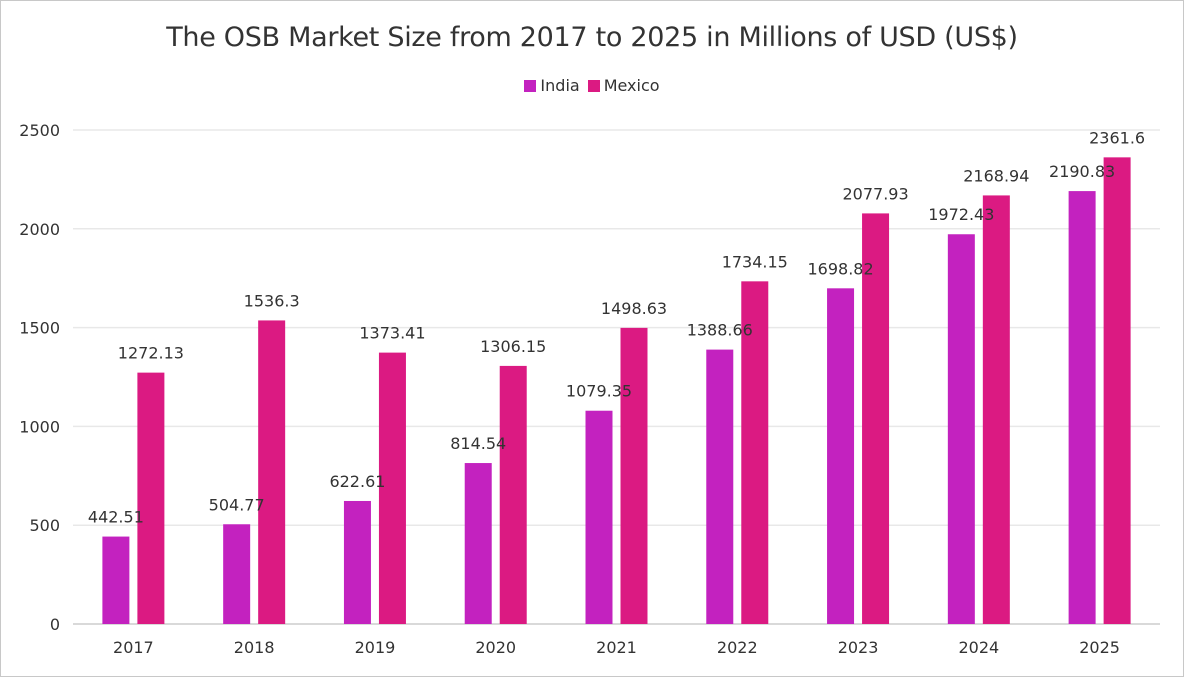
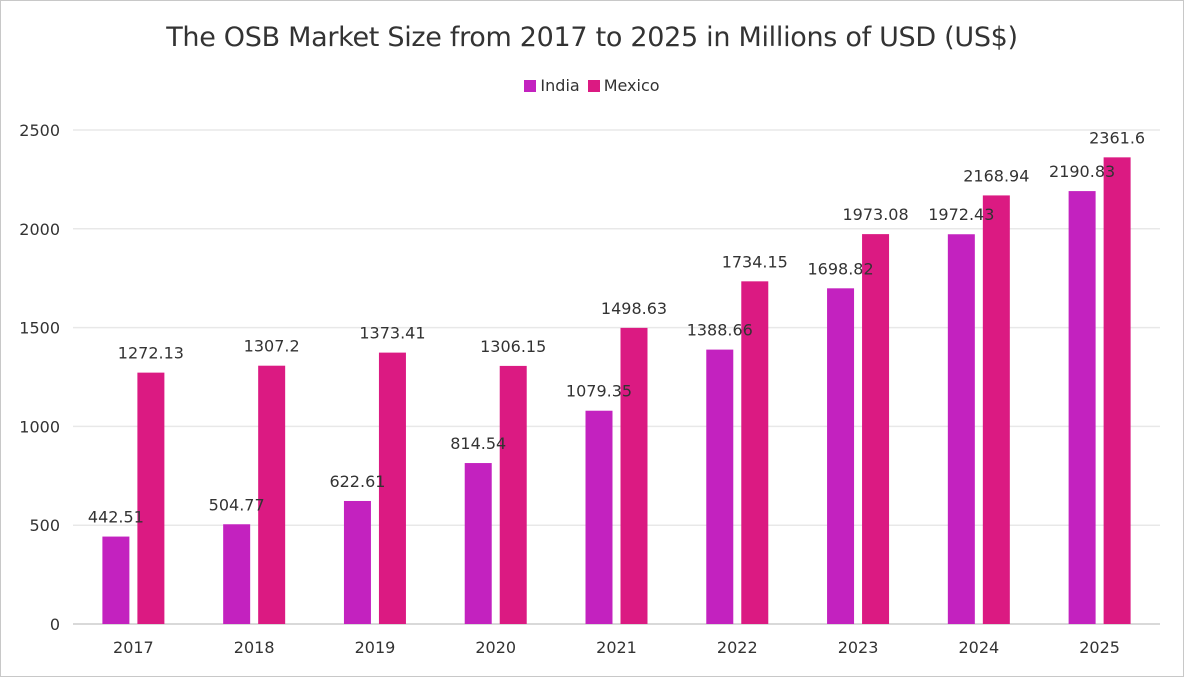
Mexico/2018: 1536.3 -> 1307.2
Mexico/2023: 2077.93 -> 1973.08
